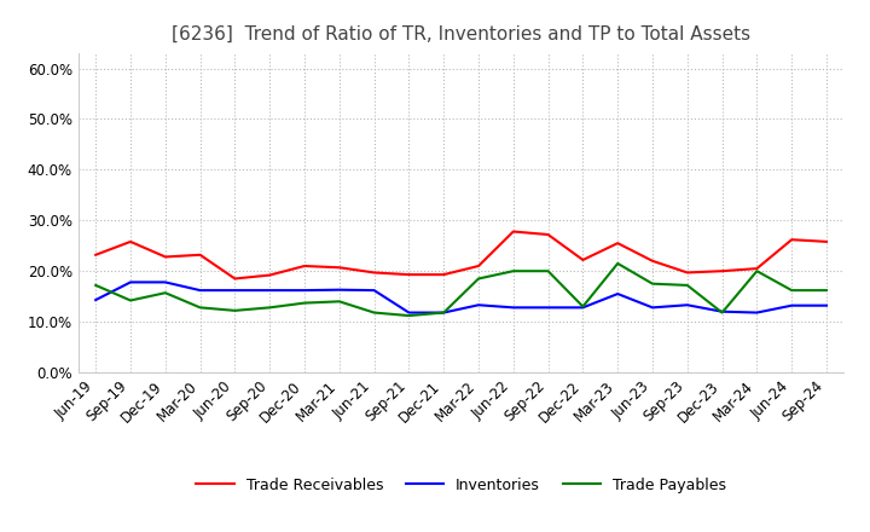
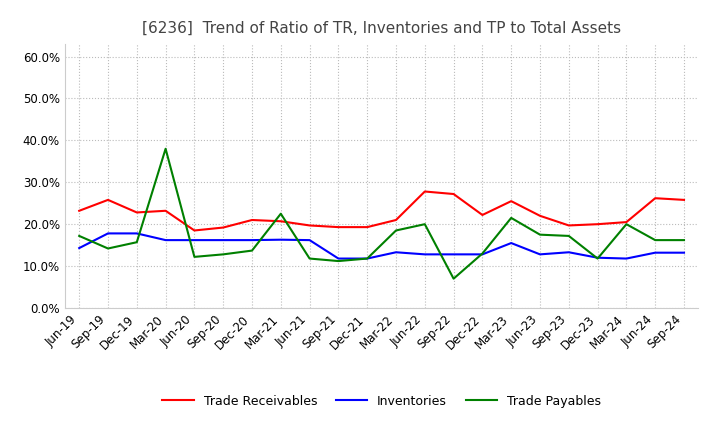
Trade Payables/Mar-20: 12.8% -> 38.0%
Trade Payables/Mar-21: 14.0% -> 22.5%
Trade Payables/Sep-22: 20.0% -> 7.0%
